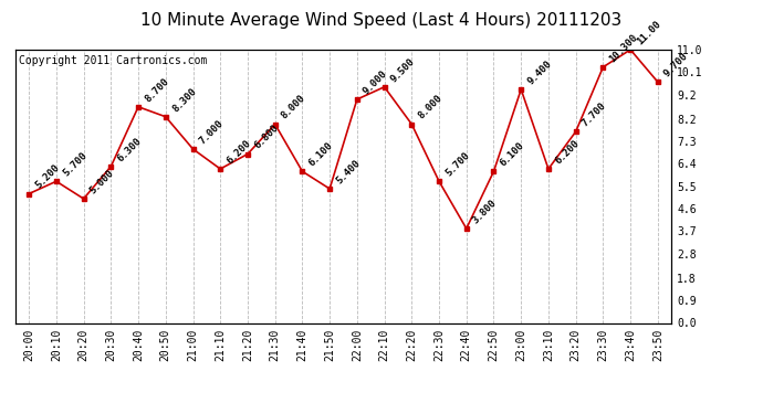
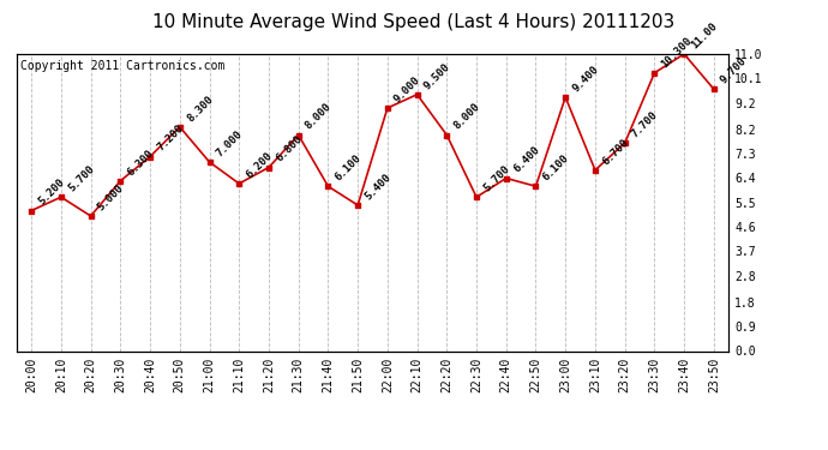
20:40: 8.700 -> 7.200
22:40: 3.800 -> 6.400
23:10: 6.200 -> 6.700
